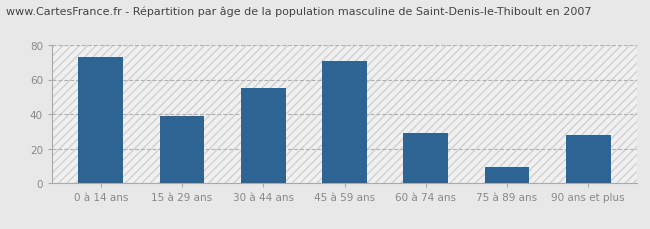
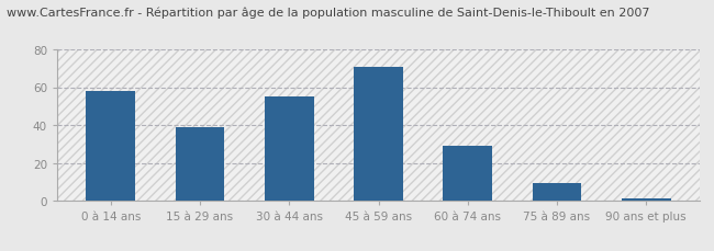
0 à 14 ans: 73 -> 58
90 ans et plus: 28 -> 1
